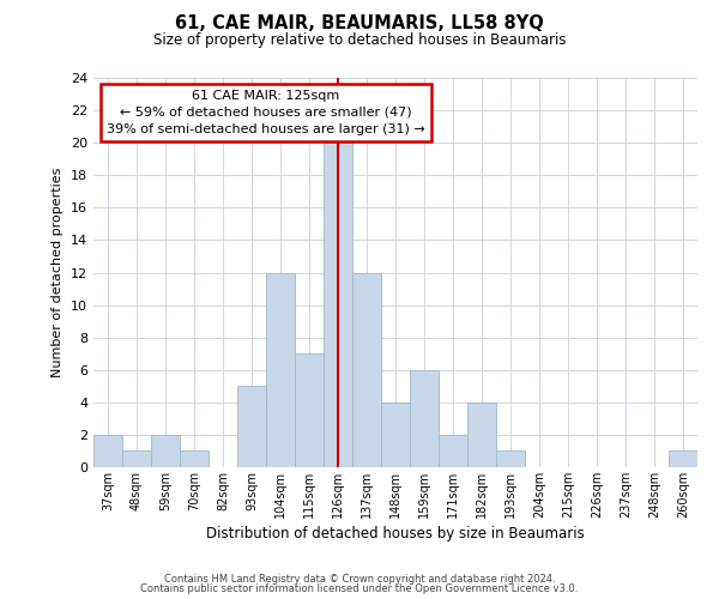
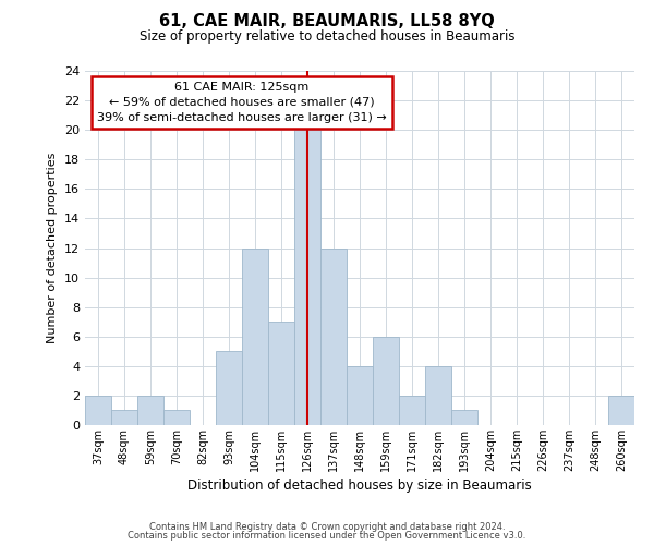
260sqm: 1 -> 2
